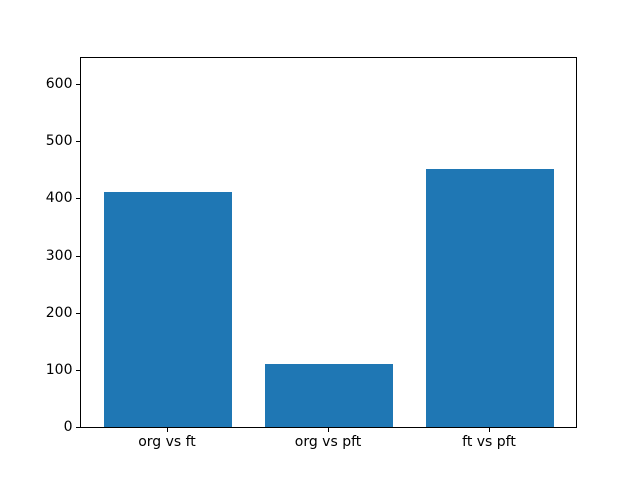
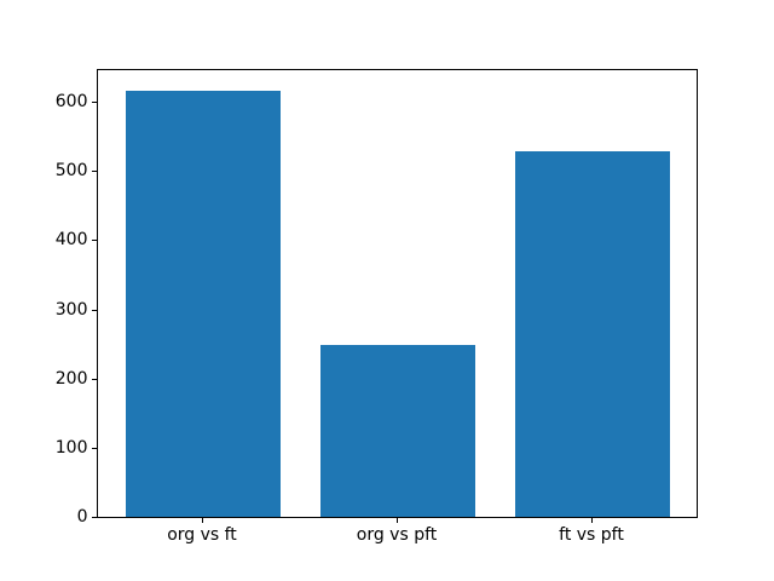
org vs ft: 410 -> 620
org vs pft: 110 -> 250
ft vs pft: 450 -> 530
